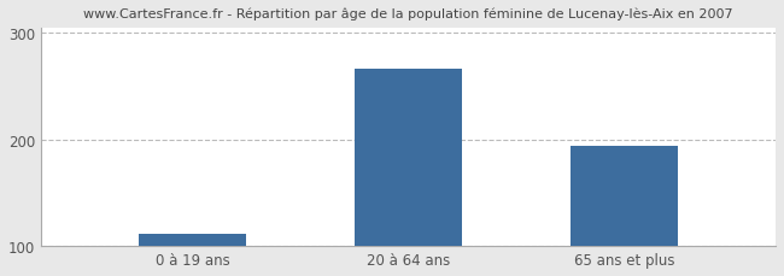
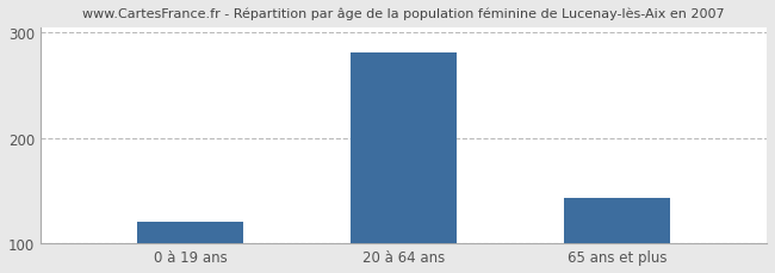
0 à 19 ans: 112 -> 120
20 à 64 ans: 266 -> 281
65 ans et plus: 194 -> 143
